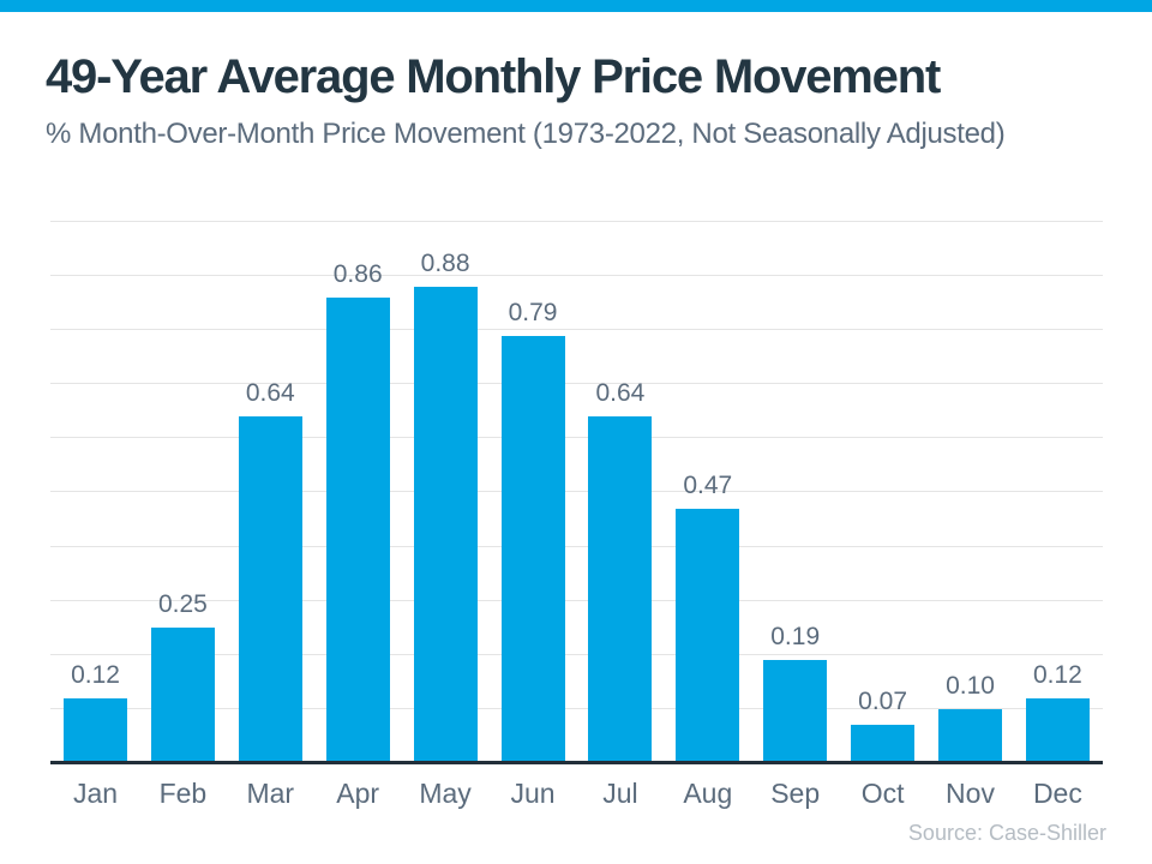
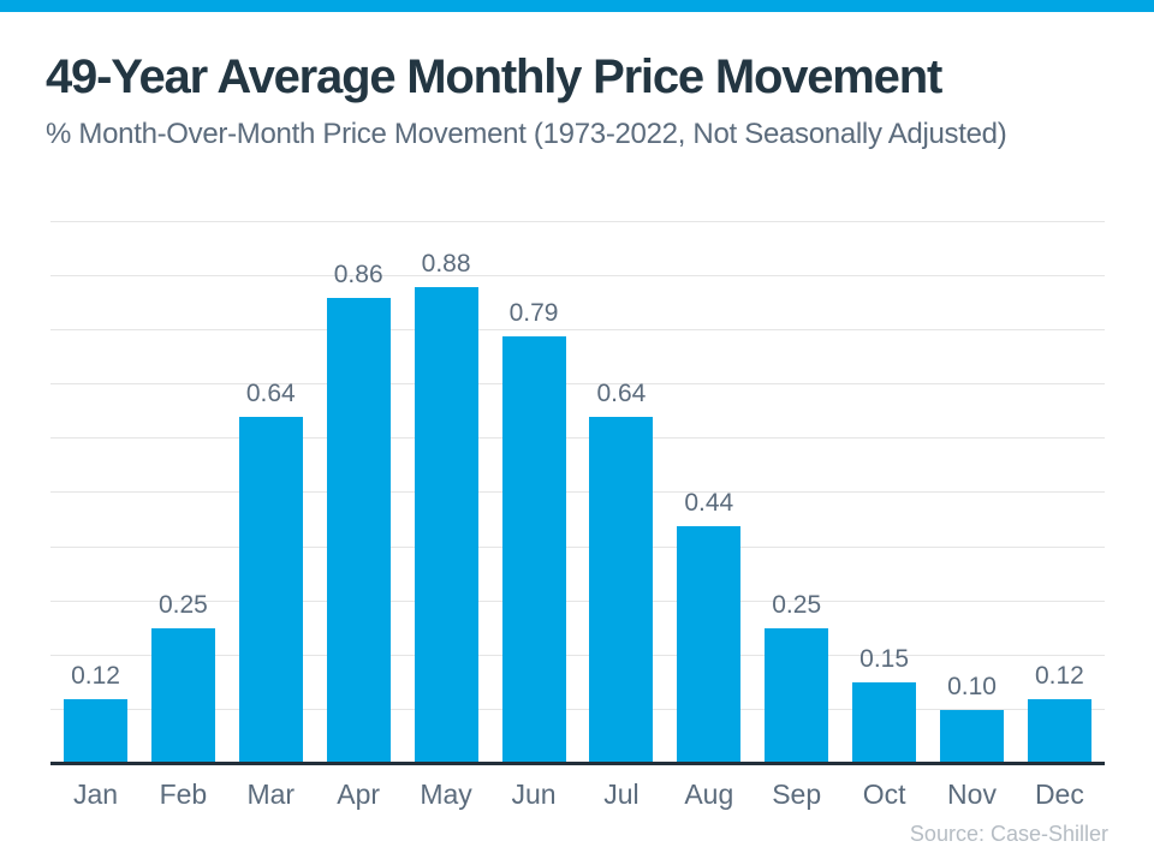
Aug: 0.47 -> 0.44
Sep: 0.19 -> 0.25
Oct: 0.07 -> 0.15
